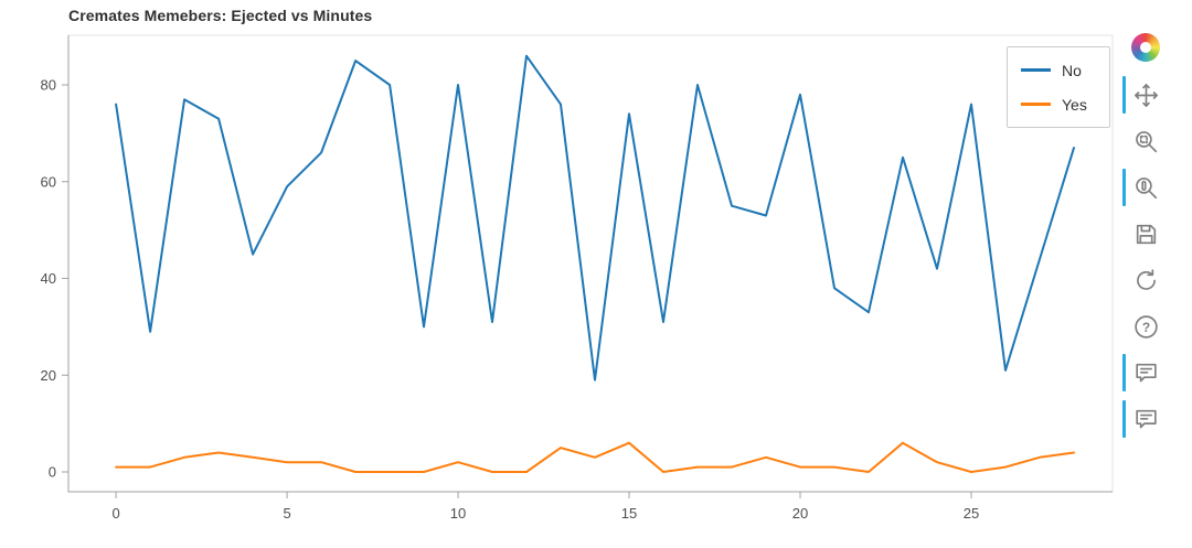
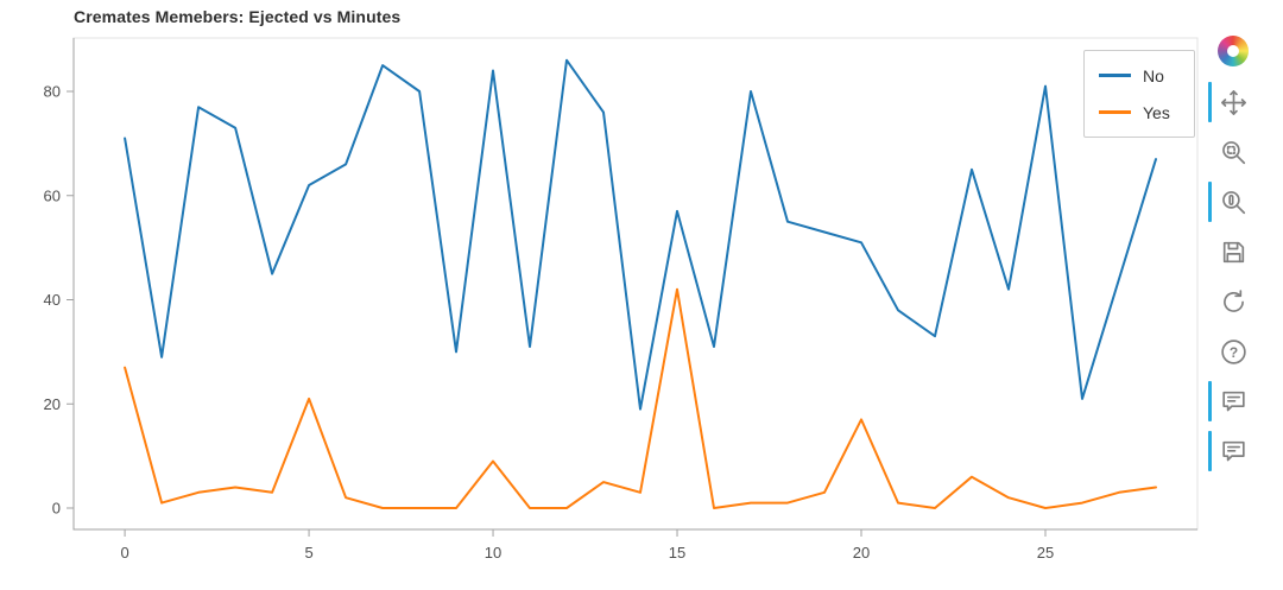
No/0: 76 -> 71
Yes/0: 1 -> 27
No/5: 59 -> 62
Yes/5: 2 -> 21
No/10: 80 -> 84
Yes/10: 2 -> 9
No/15: 74 -> 57
Yes/15: 6 -> 42
No/20: 78 -> 51
Yes/20: 1 -> 17
No/25: 76 -> 81
